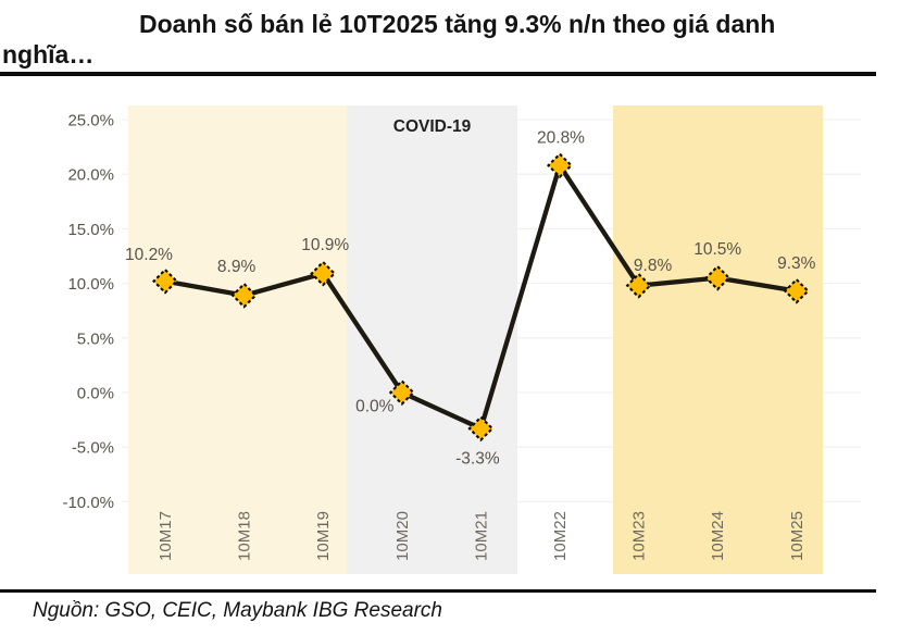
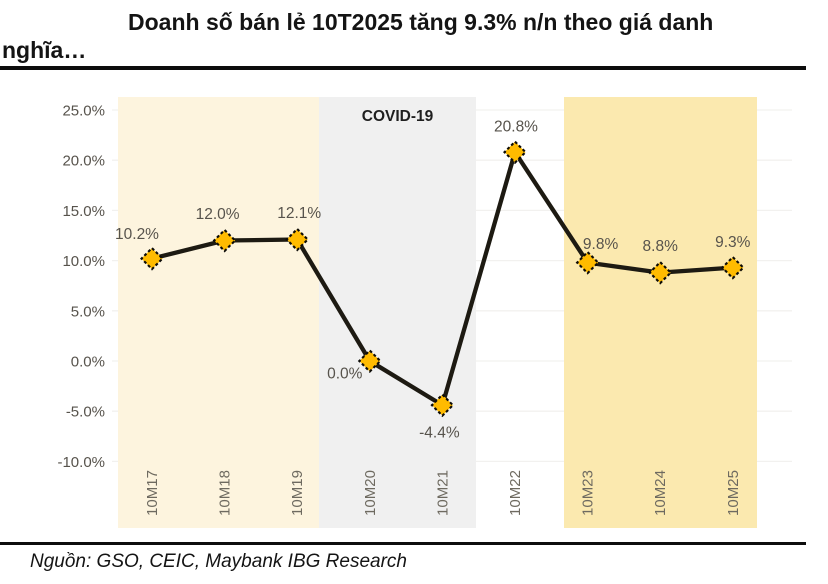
10M18: 8.9% -> 12.0%
10M19: 10.9% -> 12.1%
10M21: -3.3% -> -4.4%
10M24: 10.5% -> 8.8%
